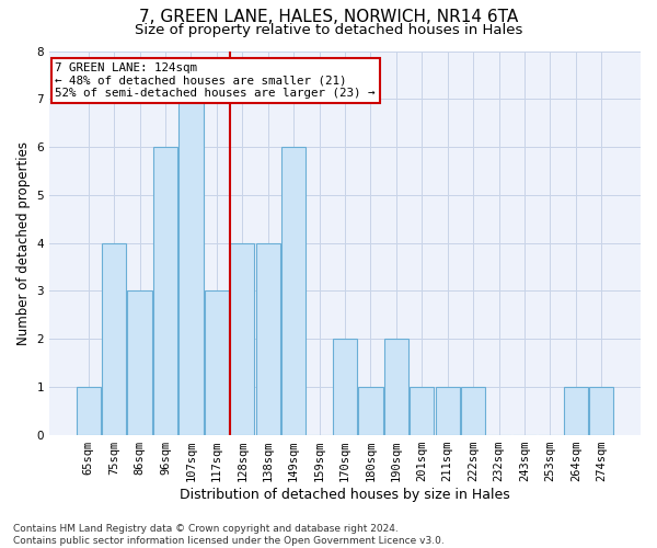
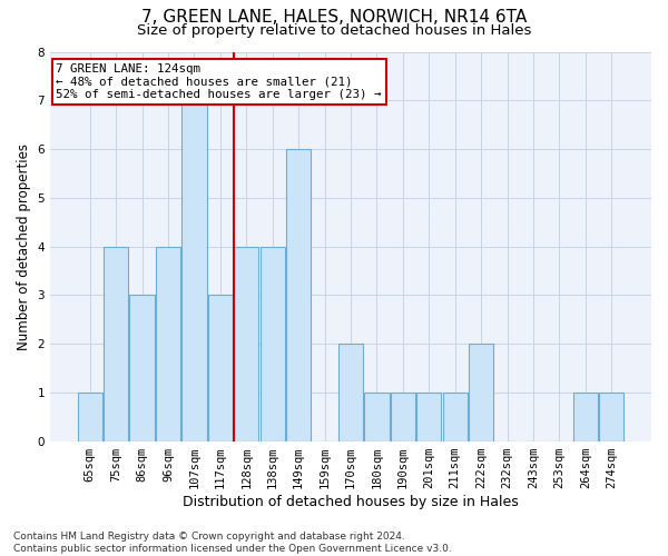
96sqm: 6 -> 4
190sqm: 2 -> 1
222sqm: 1 -> 2
